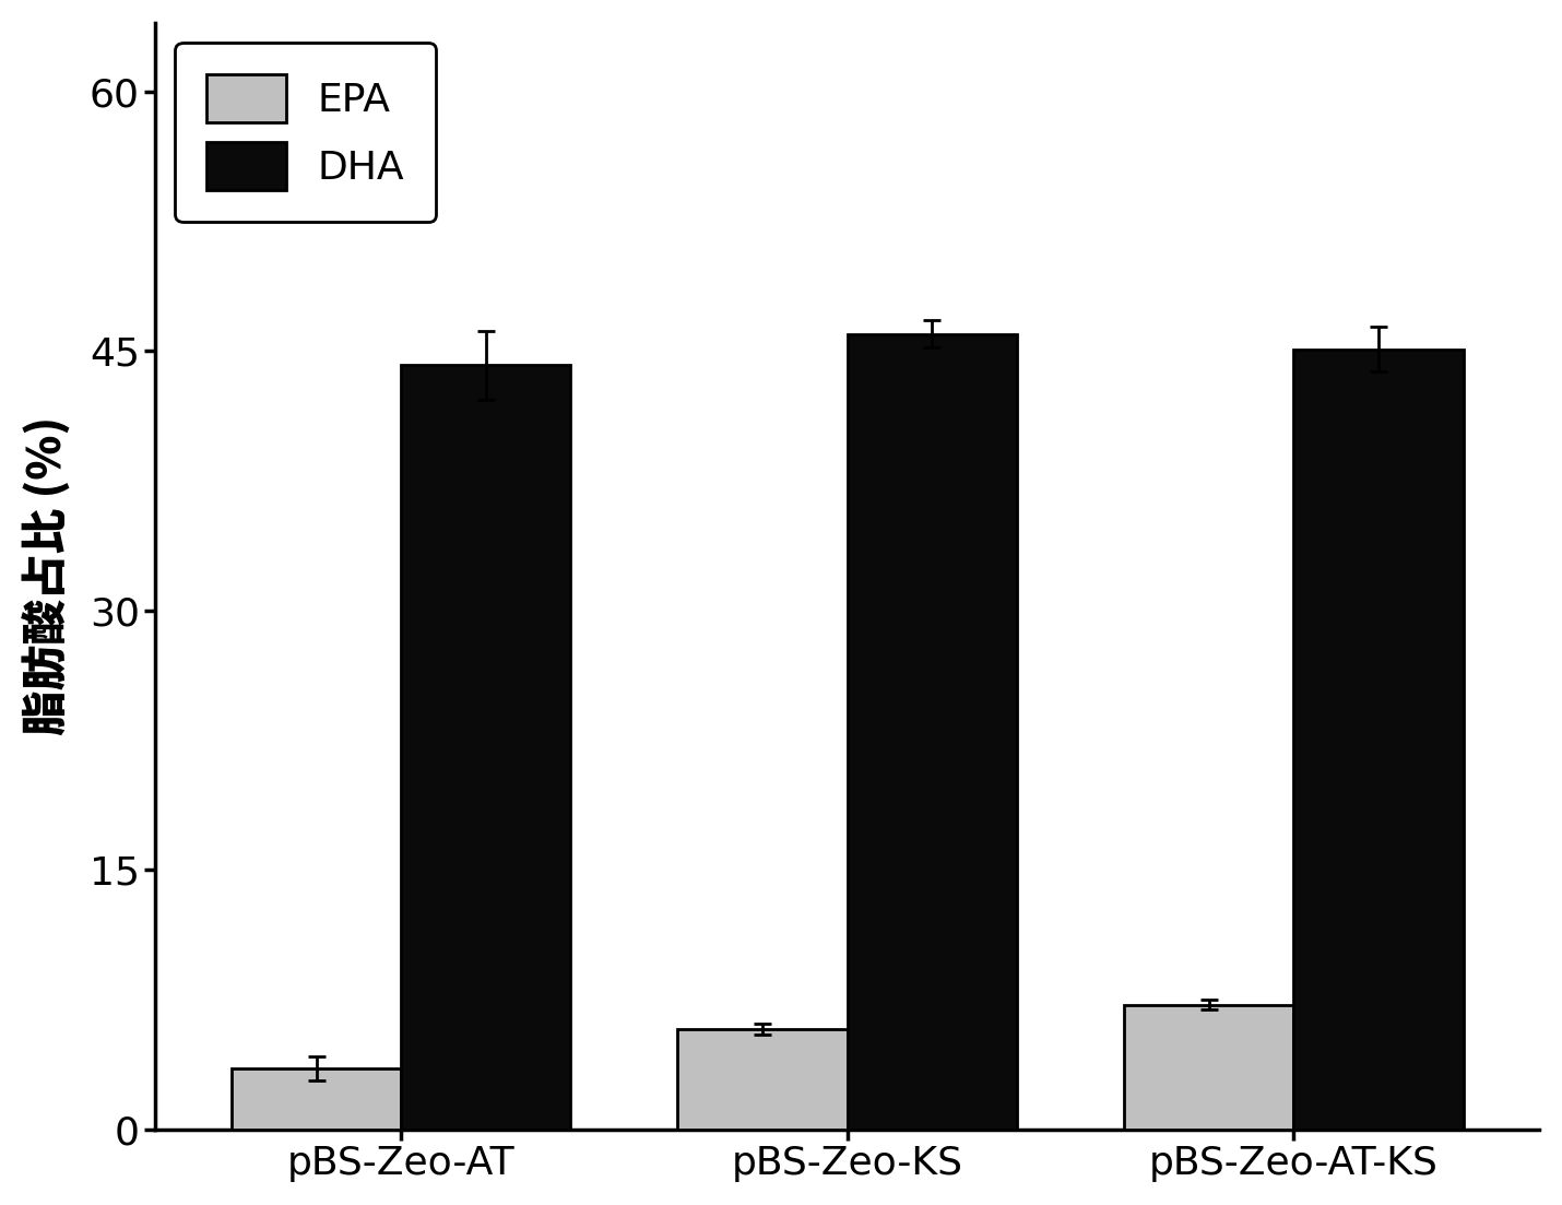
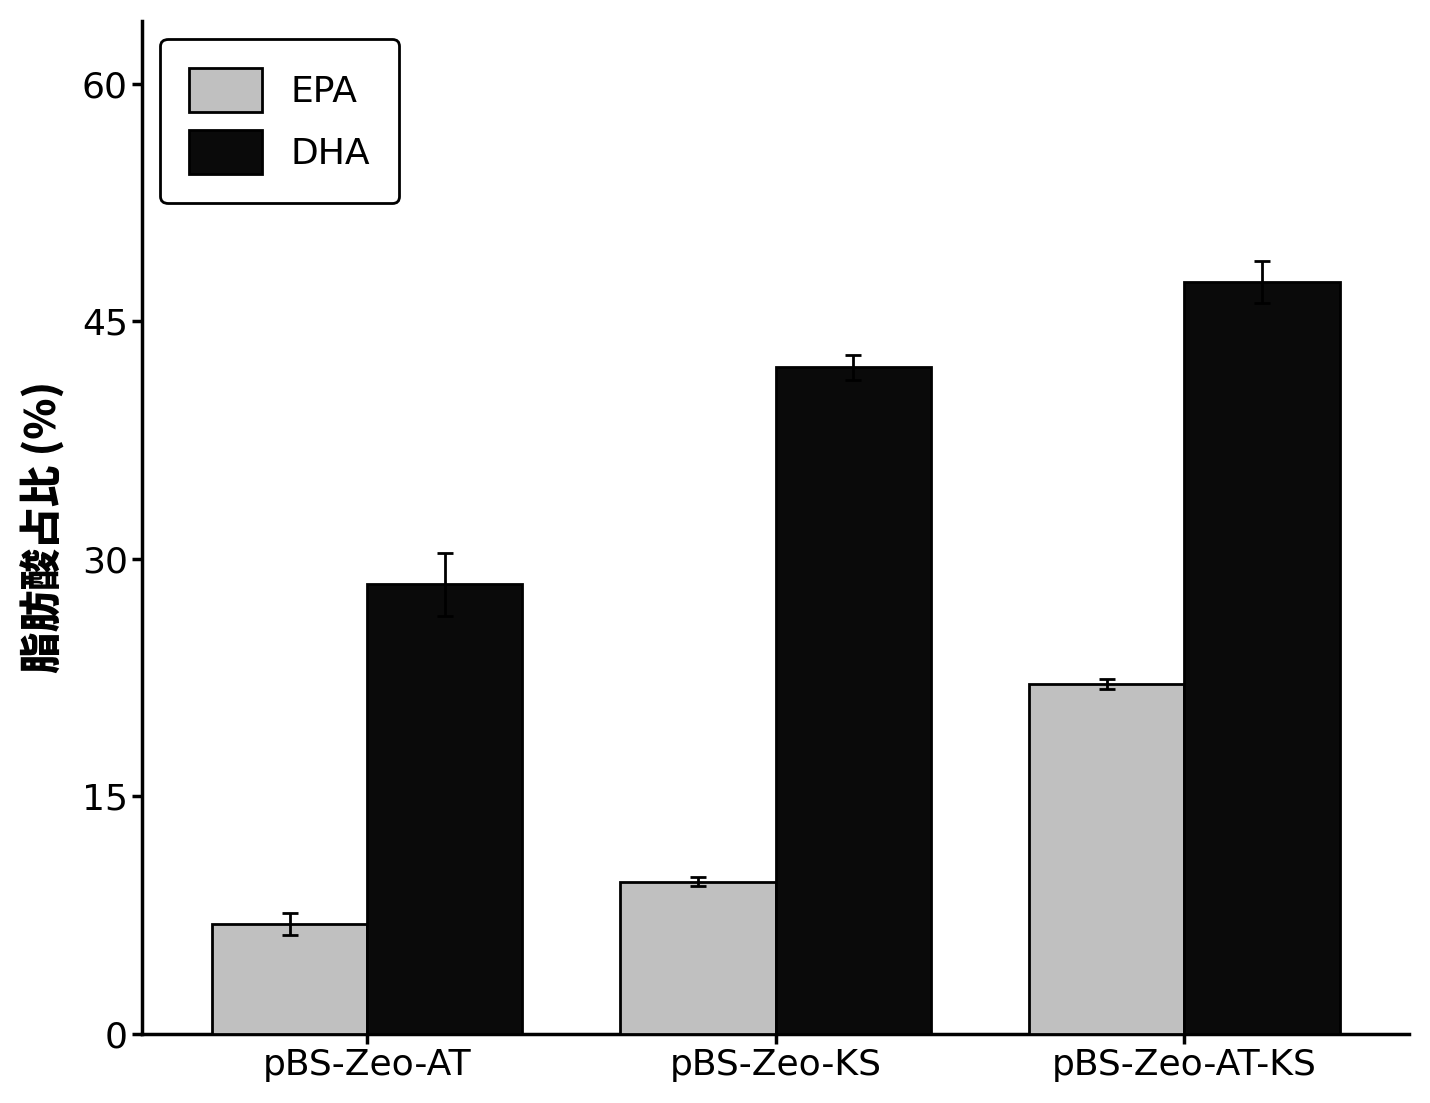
EPA/pBS-Zeo-AT: 3.5 -> 6.9
DHA/pBS-Zeo-AT: 44.2 -> 28.4
EPA/pBS-Zeo-KS: 5.8 -> 9.6
DHA/pBS-Zeo-KS: 46.0 -> 42.1
EPA/pBS-Zeo-AT-KS: 7.2 -> 22.1
DHA/pBS-Zeo-AT-KS: 45.1 -> 47.5
